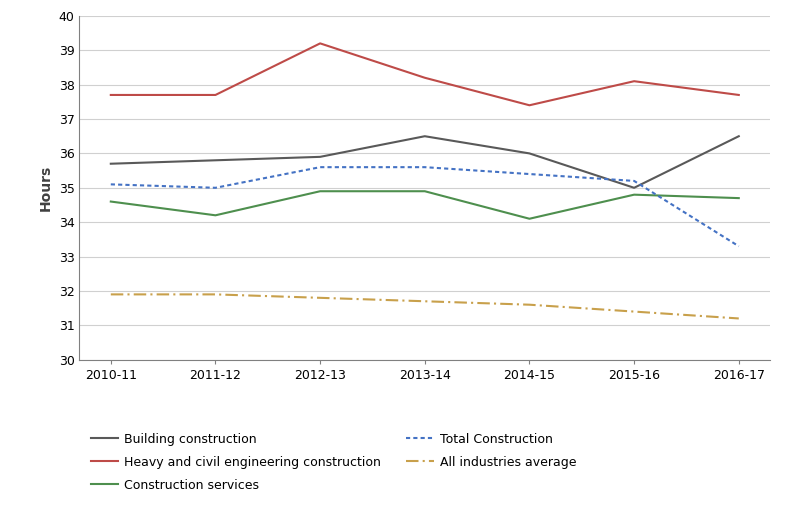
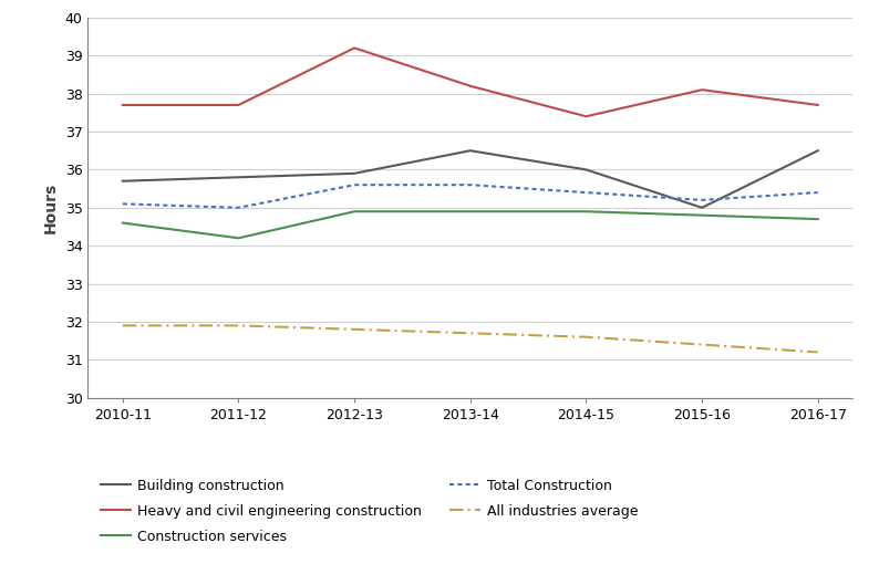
Construction services/2014-15: 34.1 -> 34.9
Total Construction/2016-17: 33.3 -> 35.4
